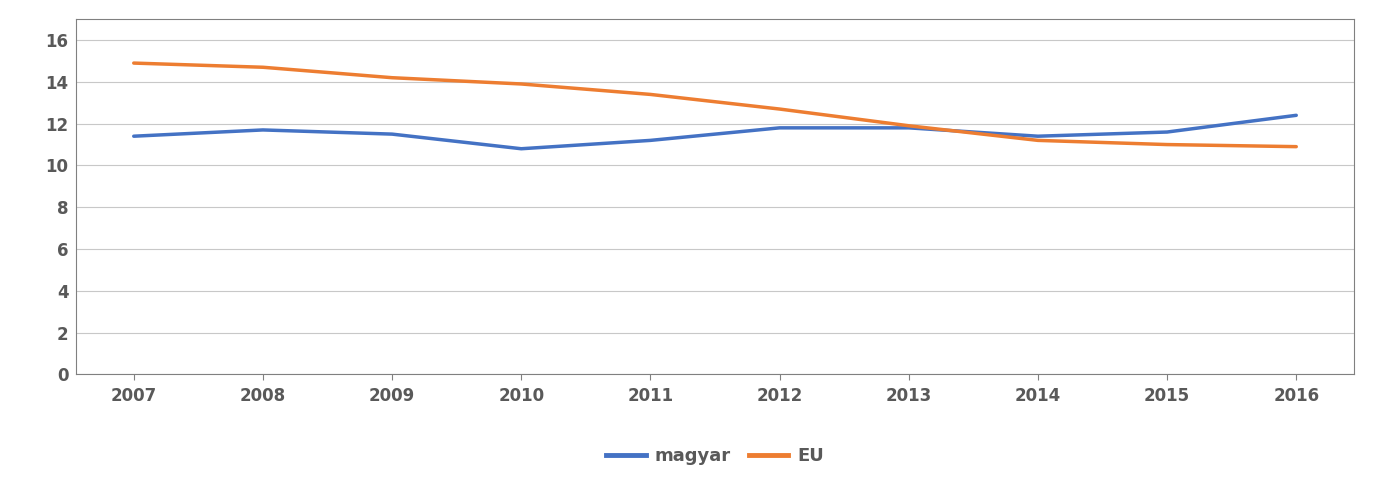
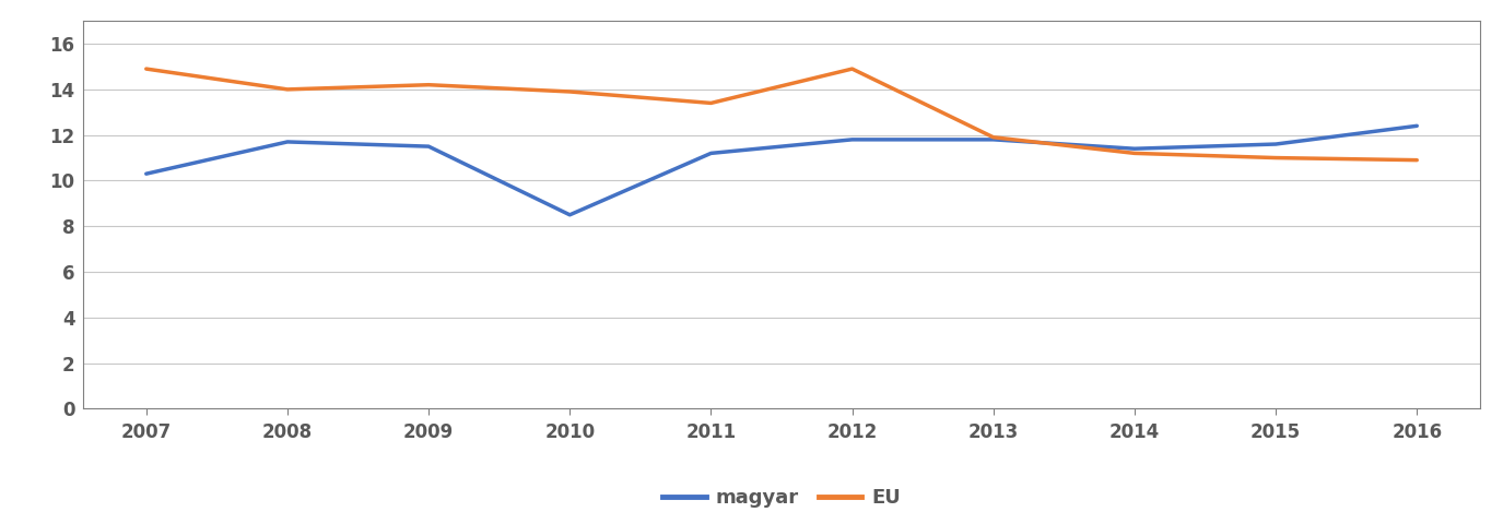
magyar/2007: 11.4 -> 10.3
EU/2008: 14.7 -> 14.0
magyar/2010: 10.8 -> 8.5
EU/2012: 12.7 -> 14.9
